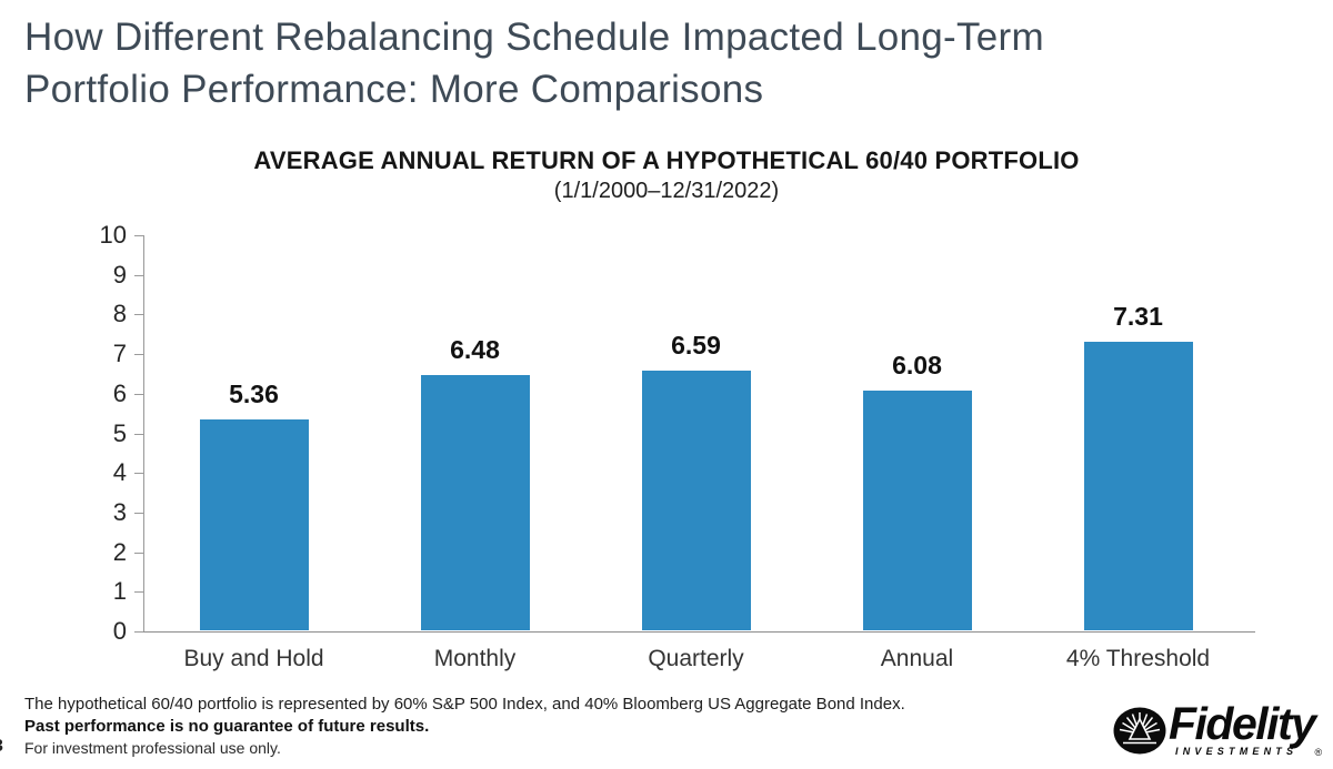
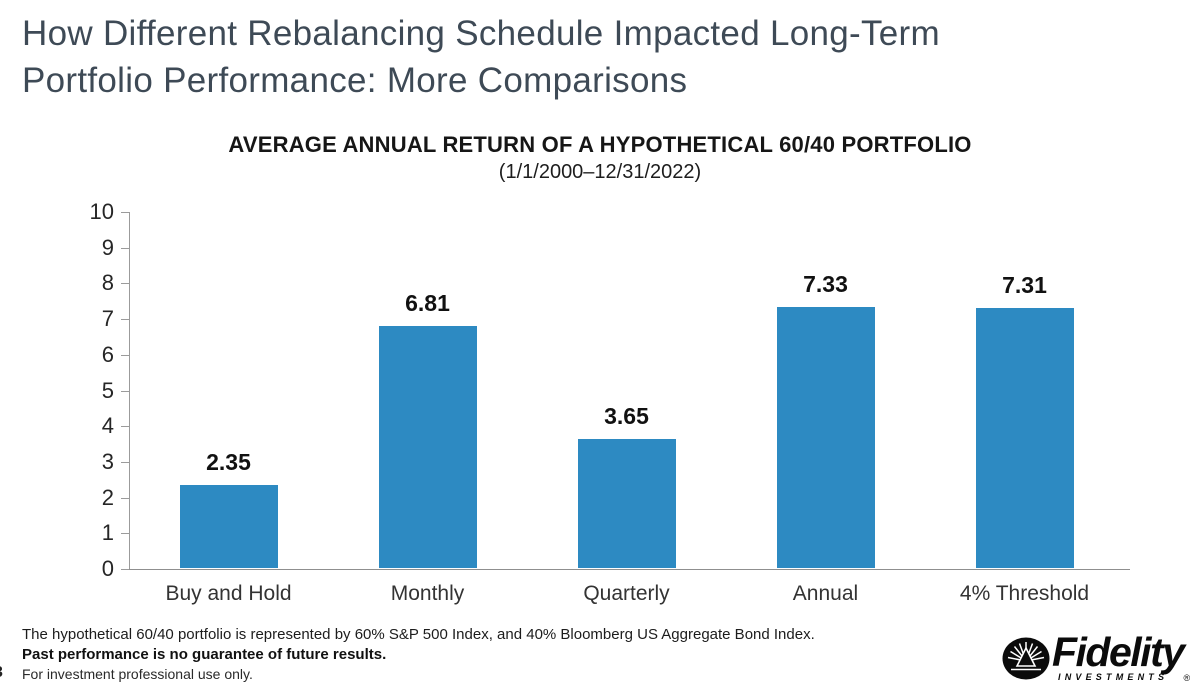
Buy and Hold: 5.36 -> 2.35
Monthly: 6.48 -> 6.81
Quarterly: 6.59 -> 3.65
Annual: 6.08 -> 7.33
